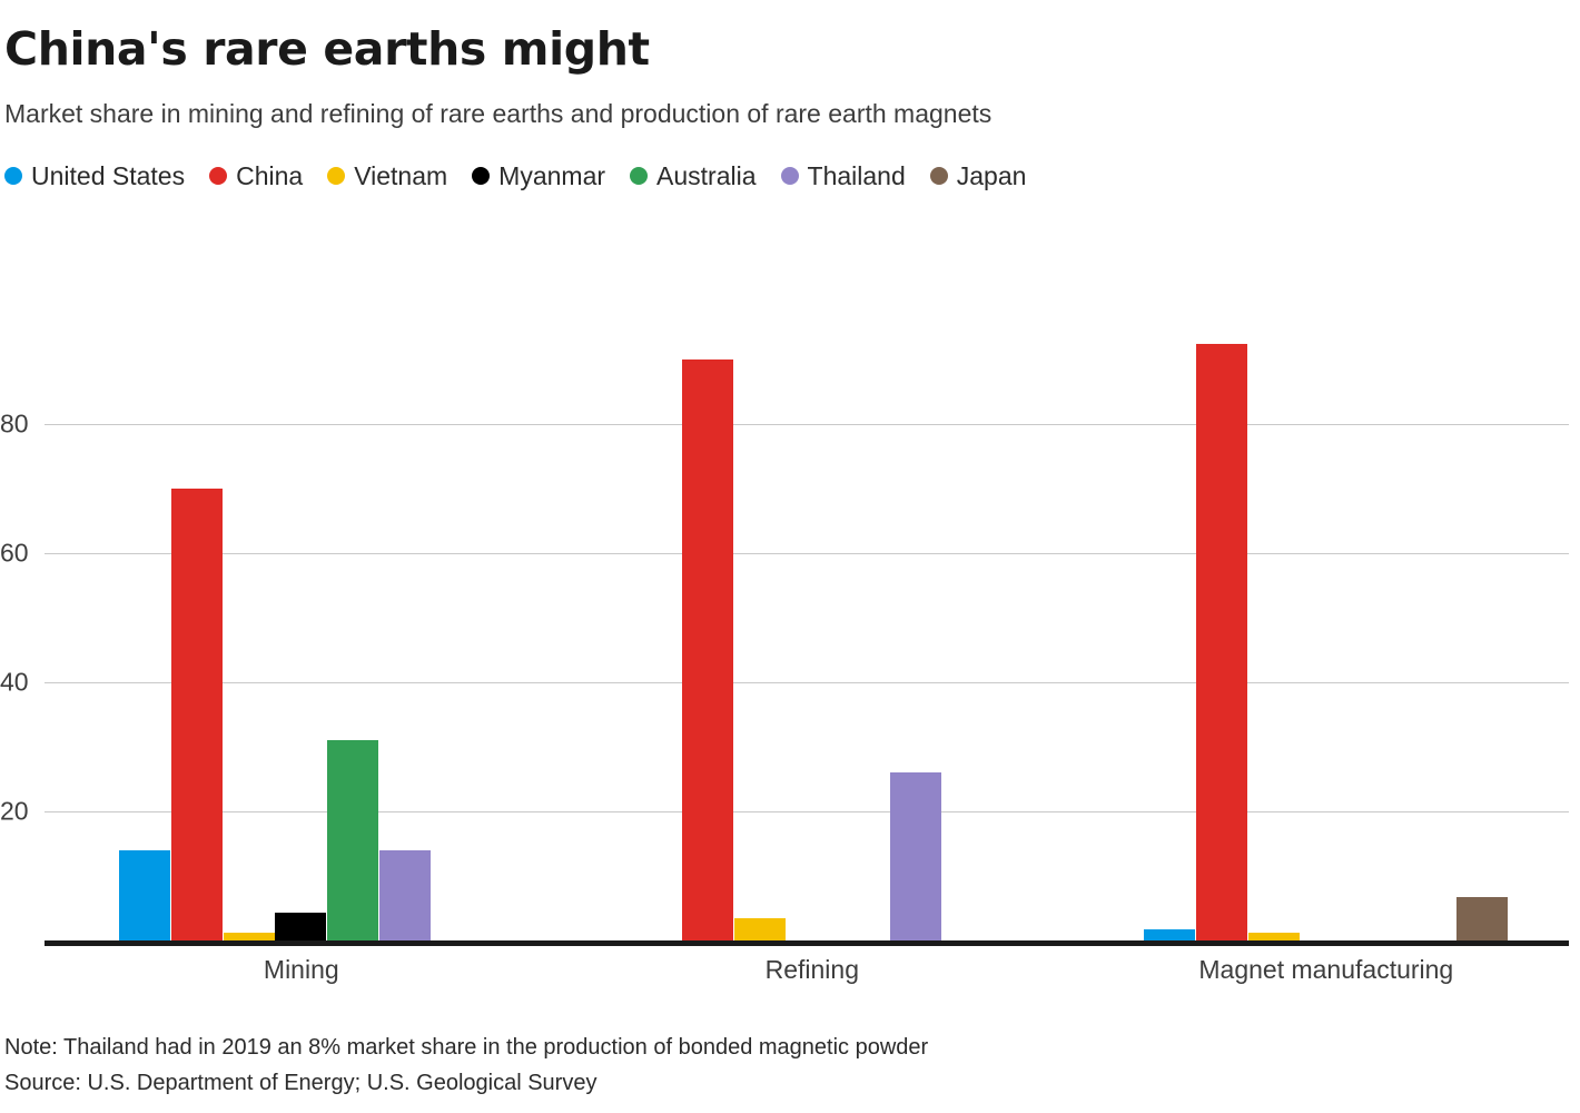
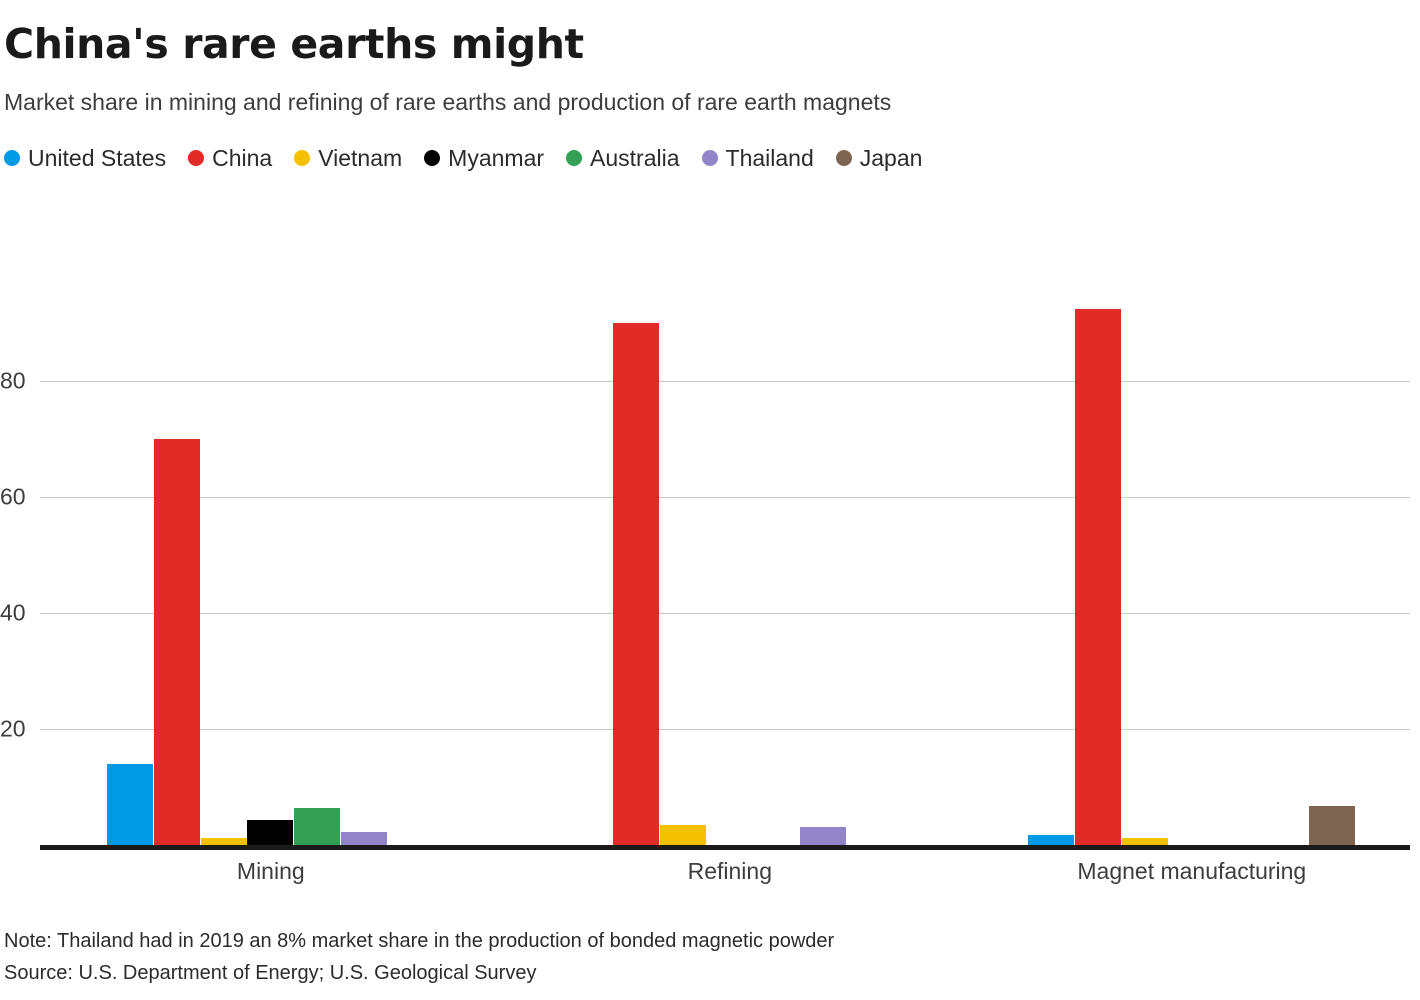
Australia/Mining: 31 -> 6
Thailand/Mining: 14 -> 2
Thailand/Refining: 26 -> 3
